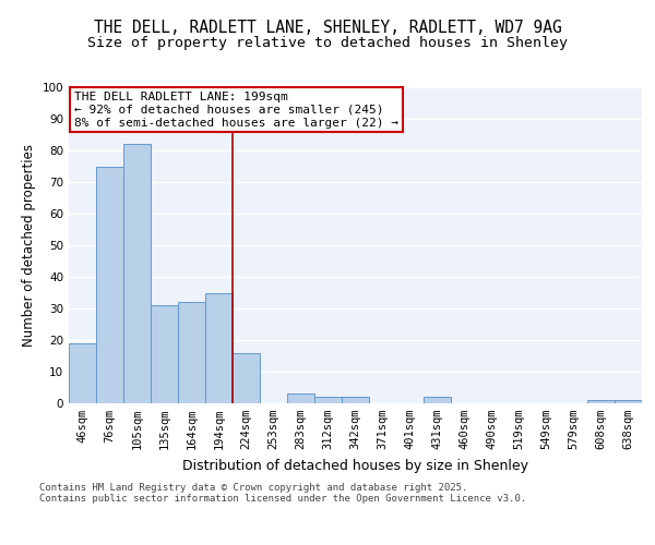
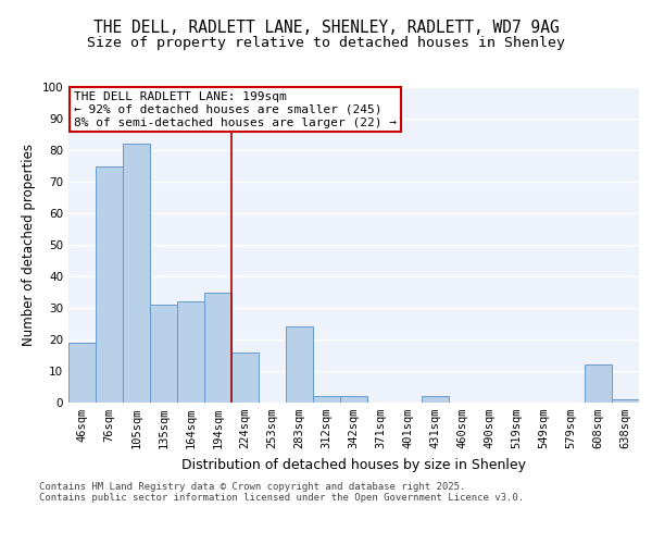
283sqm: 3 -> 24
608sqm: 1 -> 12
